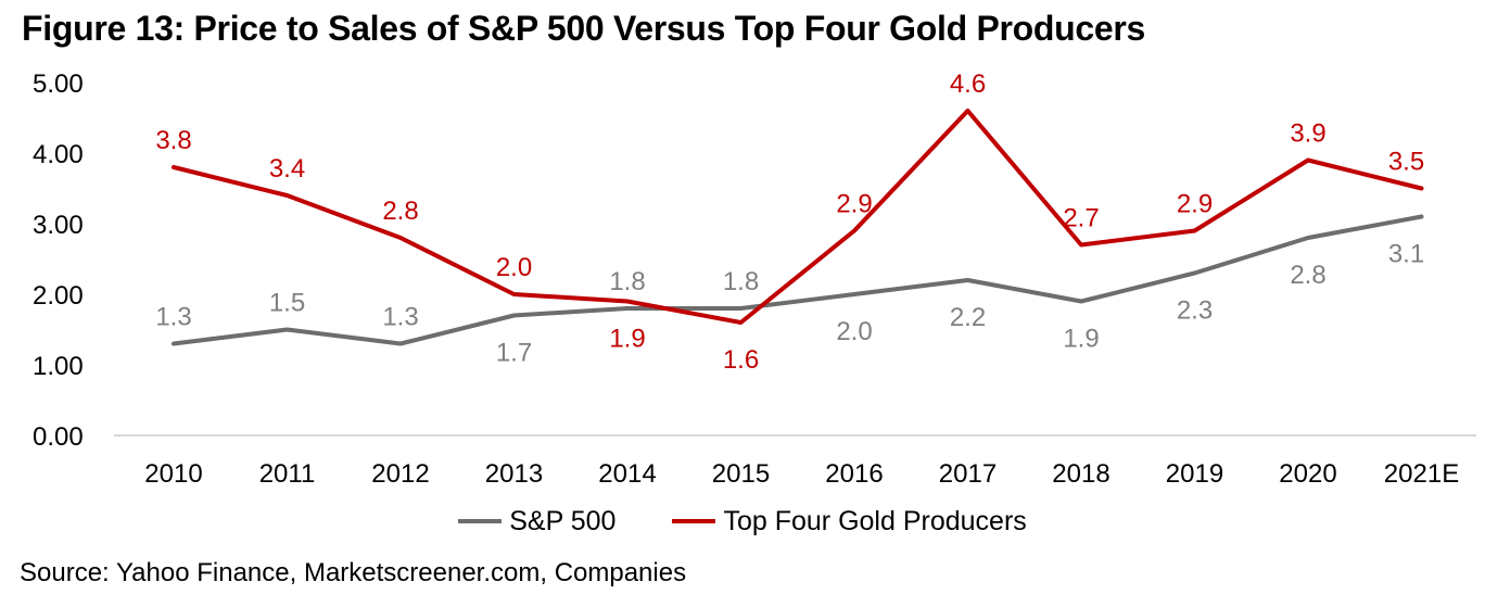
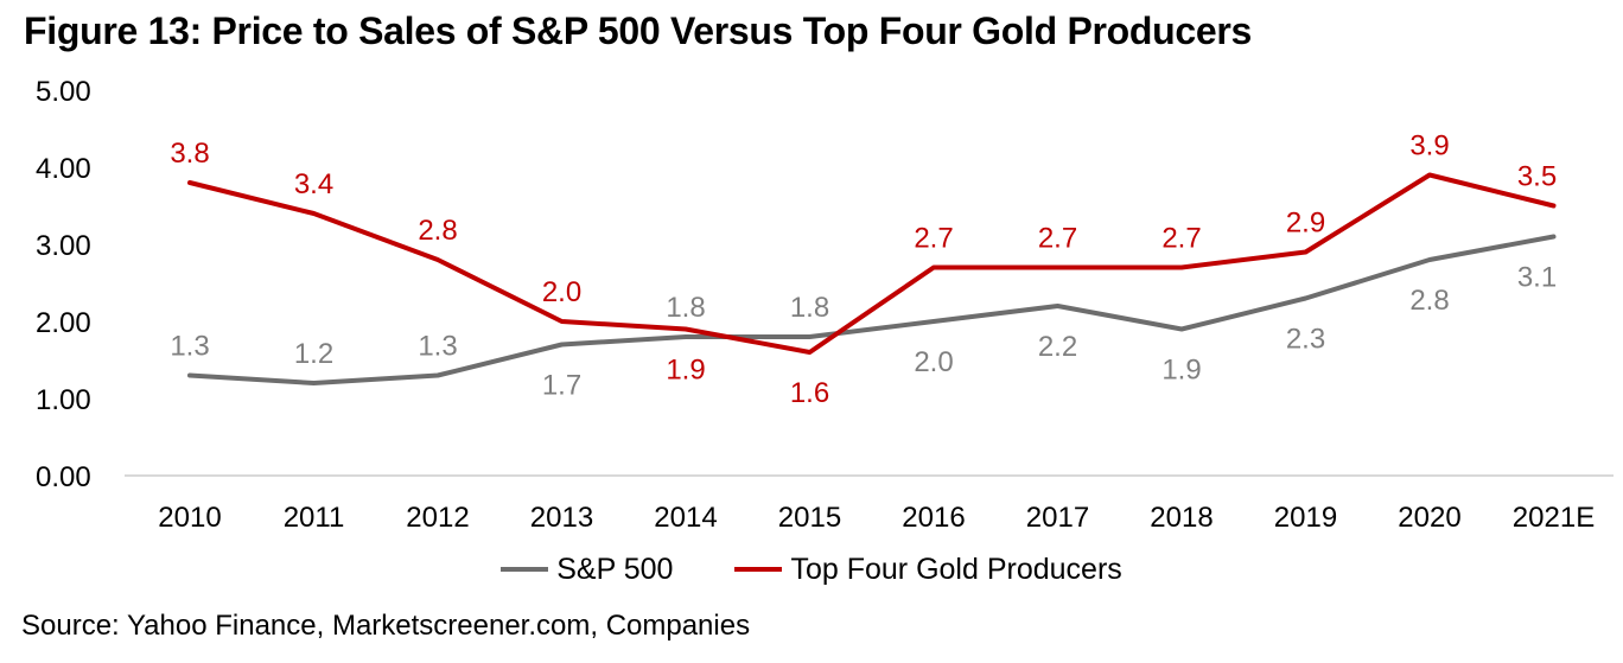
S&P 500/2011: 1.5 -> 1.2
Top Four Gold Producers/2016: 2.9 -> 2.7
Top Four Gold Producers/2017: 4.6 -> 2.7
